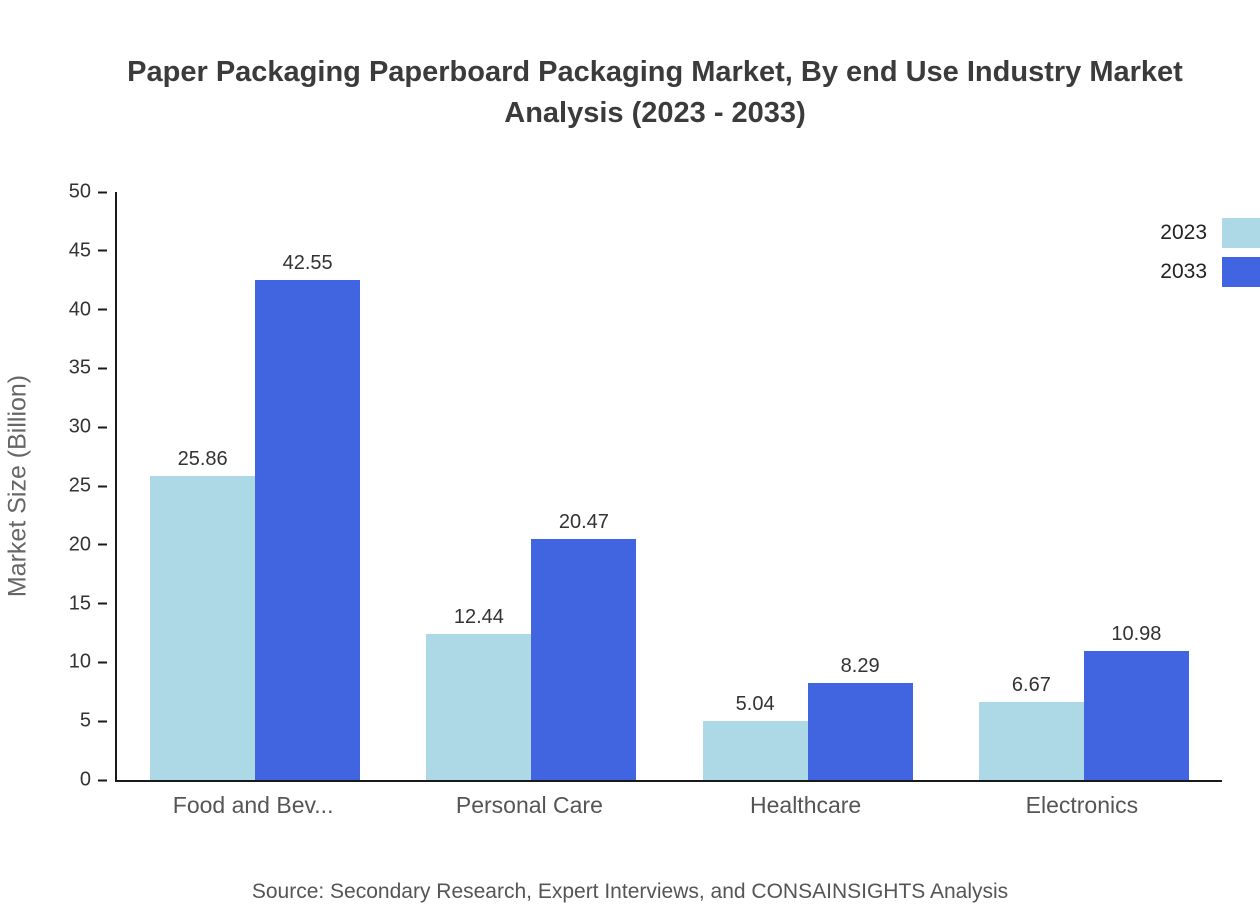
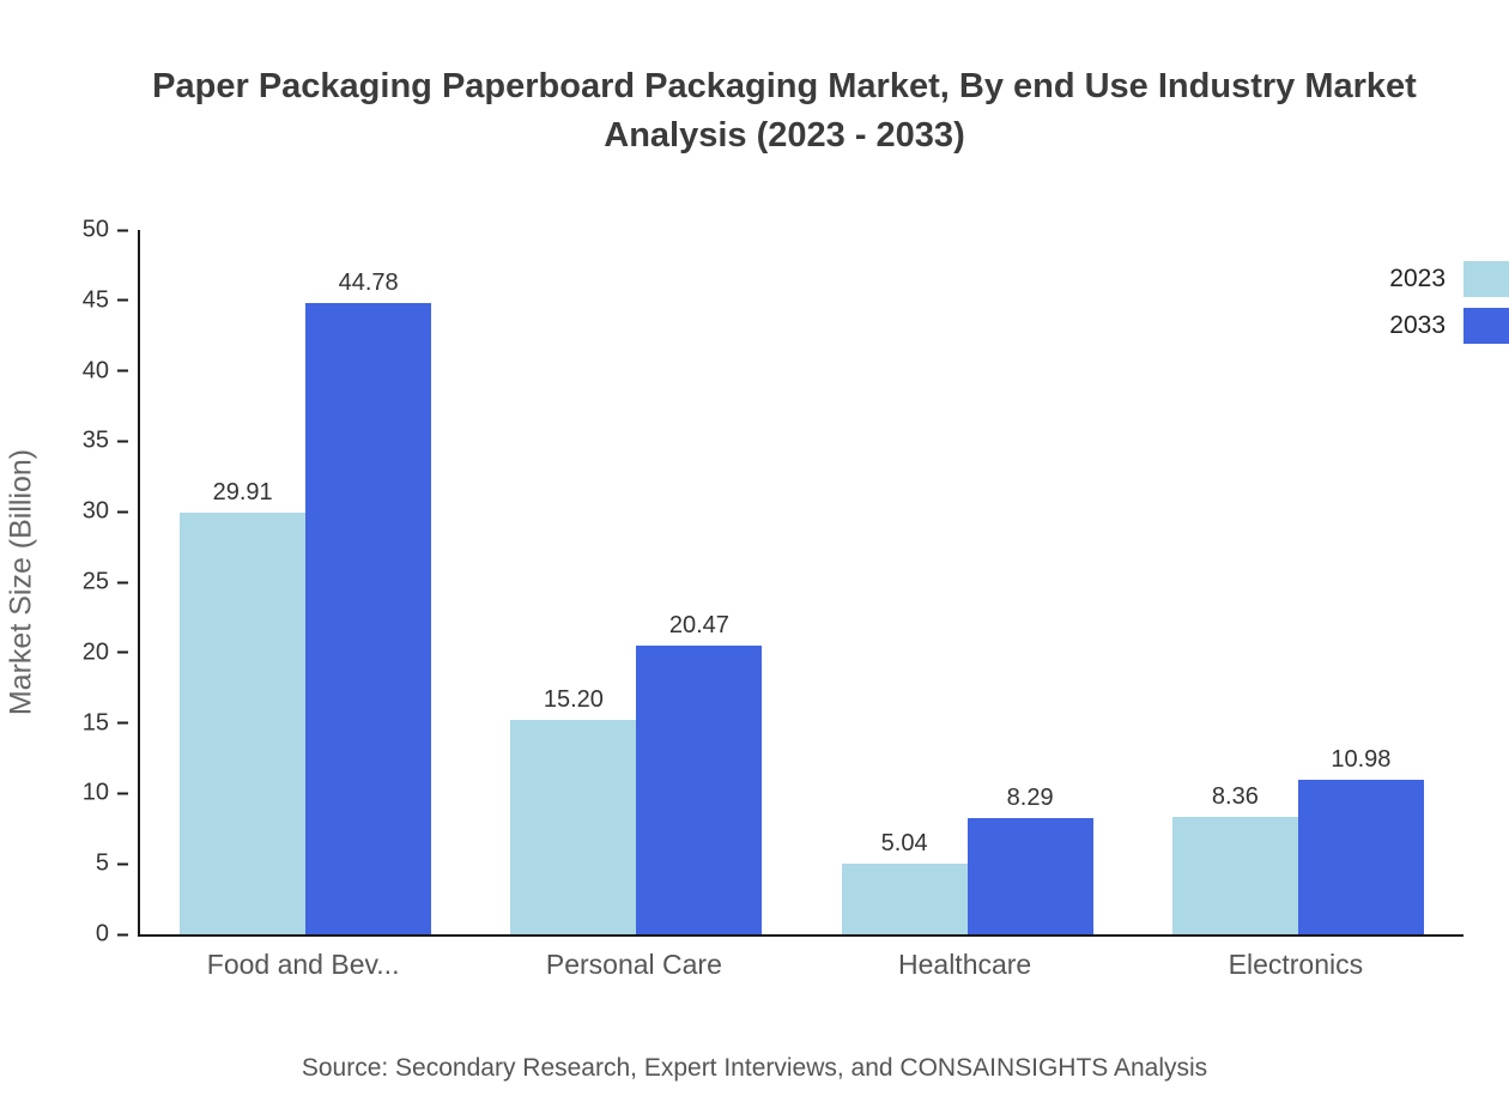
2023/Food and Bev...: 25.86 -> 29.91
2033/Food and Bev...: 42.55 -> 44.78
2023/Personal Care: 12.44 -> 15.20
2023/Electronics: 6.67 -> 8.36
